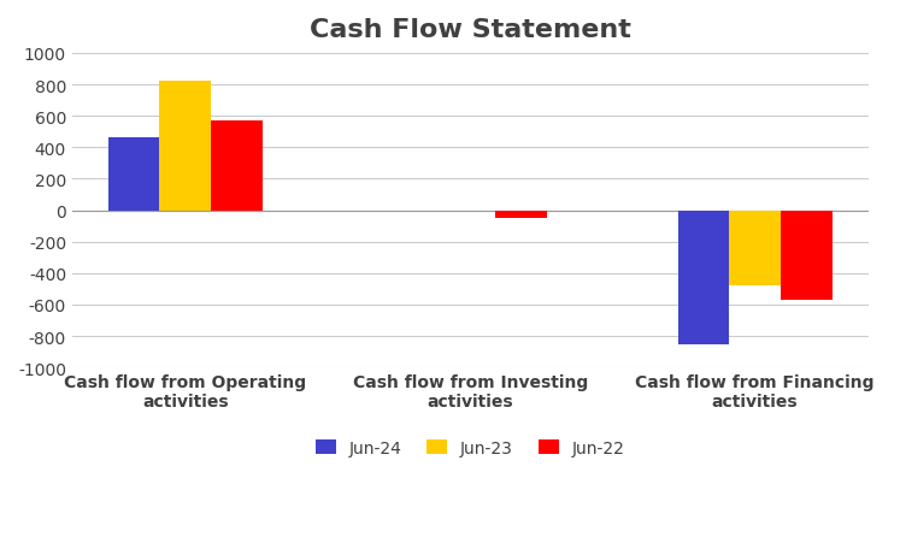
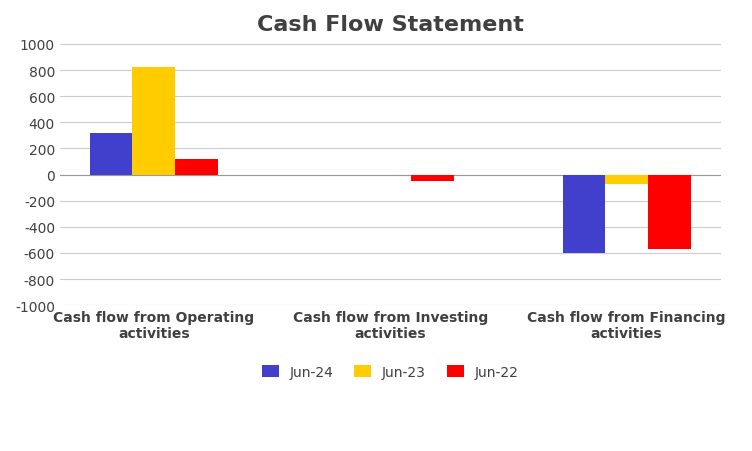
Jun-24/Cash flow from Operating activities: 460 -> 320
Jun-22/Cash flow from Operating activities: 570 -> 120
Jun-24/Cash flow from Financing activities: -850 -> -600
Jun-23/Cash flow from Financing activities: -480 -> -70
